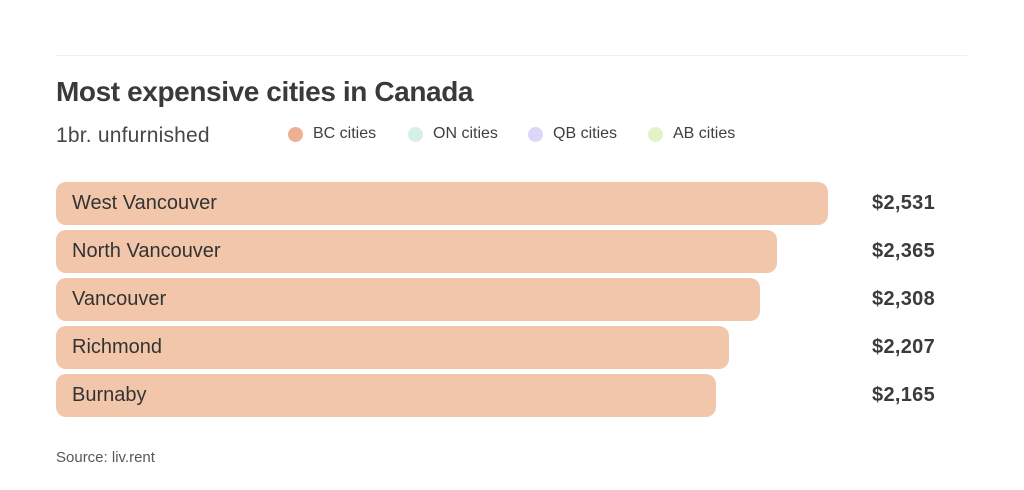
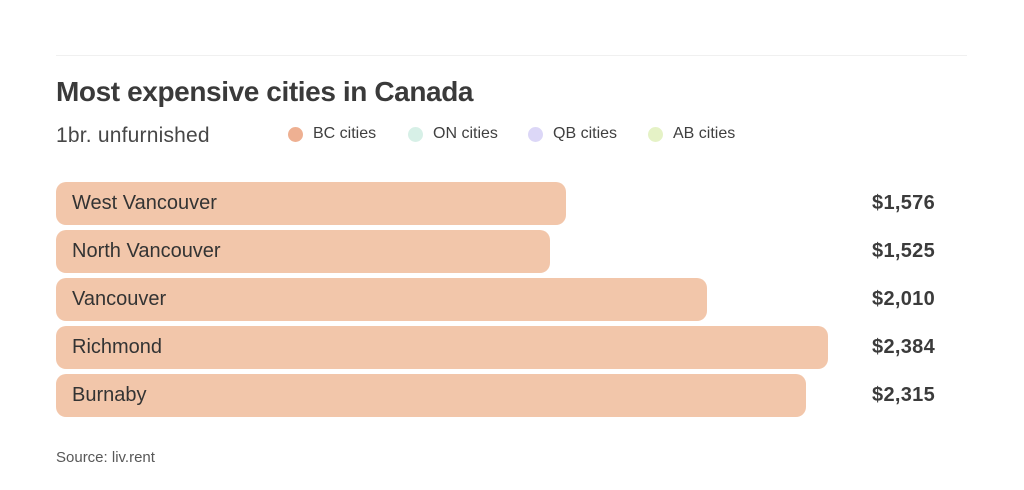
West Vancouver: $2,531 -> $1,576
North Vancouver: $2,365 -> $1,525
Vancouver: $2,308 -> $2,010
Richmond: $2,207 -> $2,384
Burnaby: $2,165 -> $2,315
